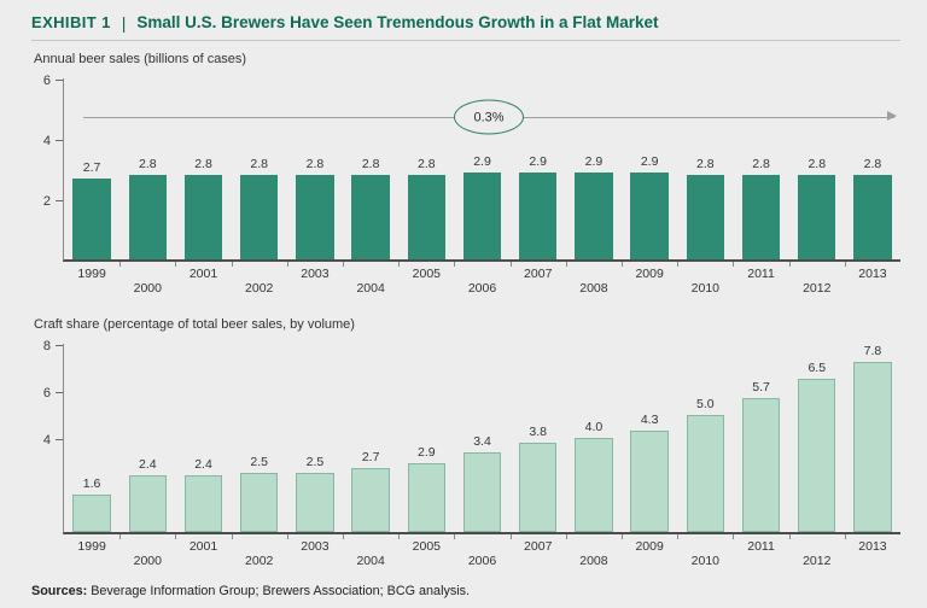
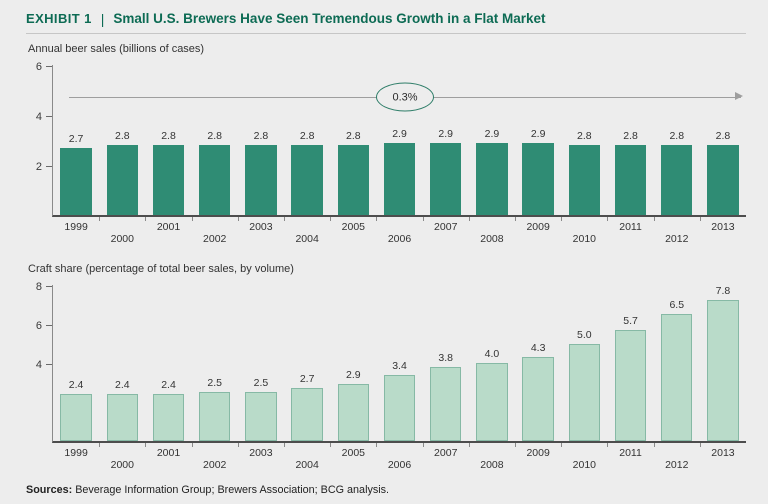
Craft share (percentage of total beer sales, by volume)/1999: 1.6 -> 2.4
